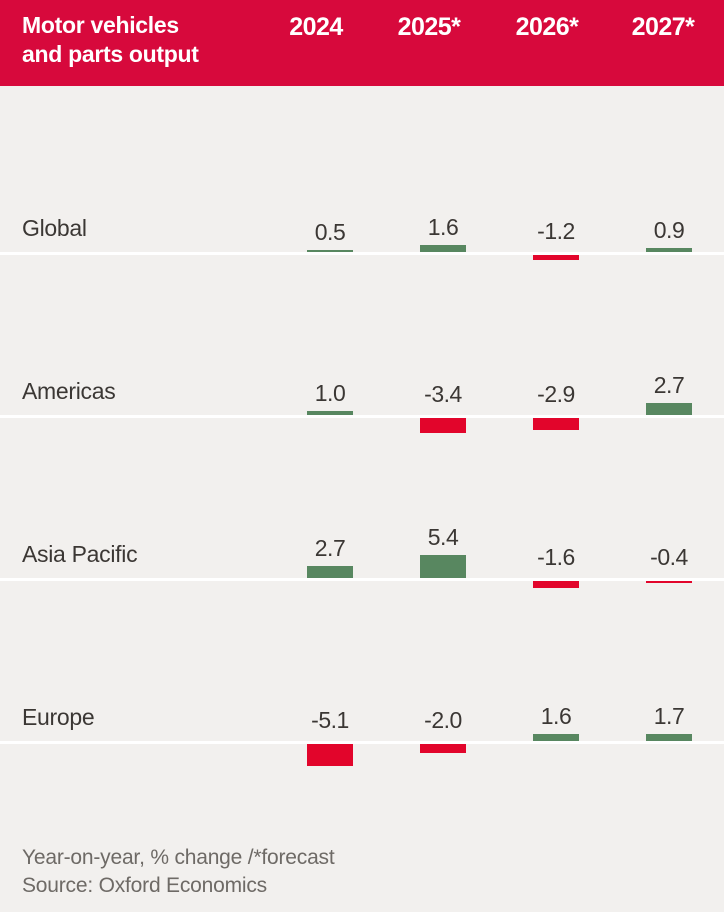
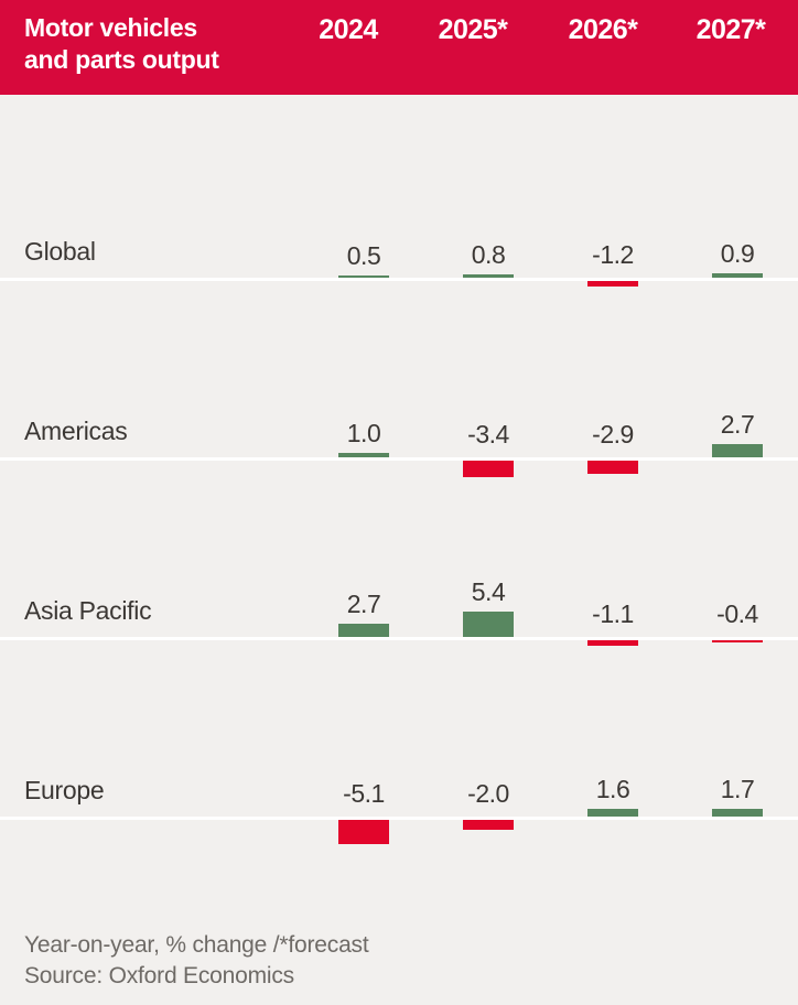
Global/2025*: 1.6 -> 0.8
Asia Pacific/2026*: -1.6 -> -1.1
